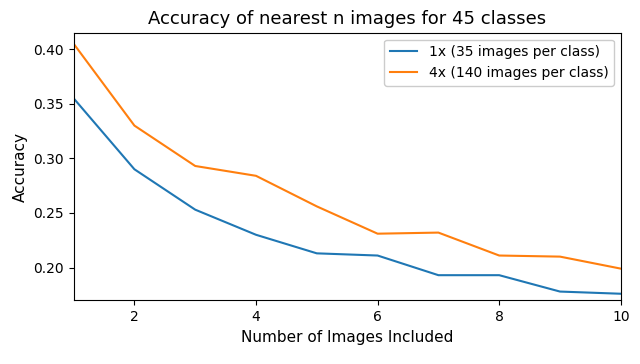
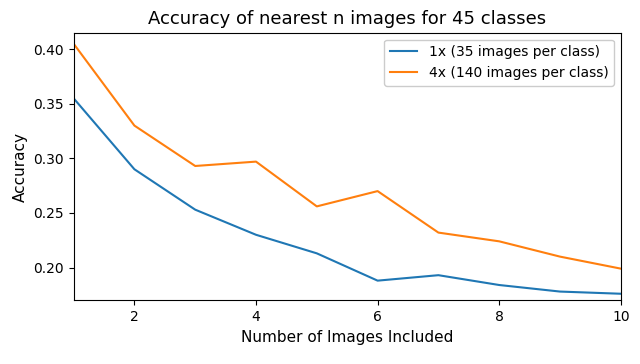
4x (140 images per class)/4: 0.284 -> 0.297
1x (35 images per class)/6: 0.211 -> 0.188
4x (140 images per class)/6: 0.231 -> 0.270
1x (35 images per class)/8: 0.193 -> 0.184
4x (140 images per class)/8: 0.211 -> 0.224
